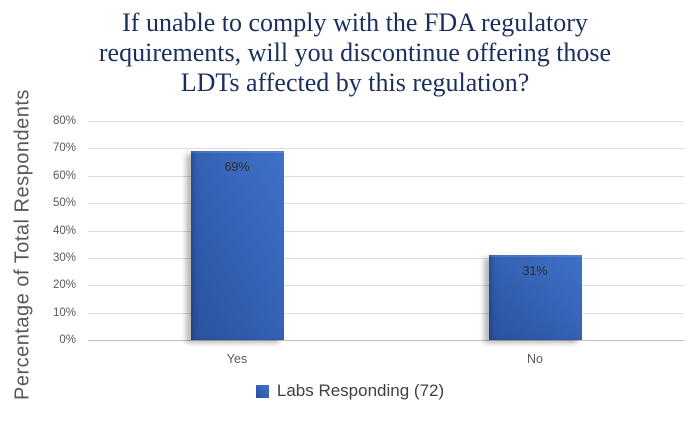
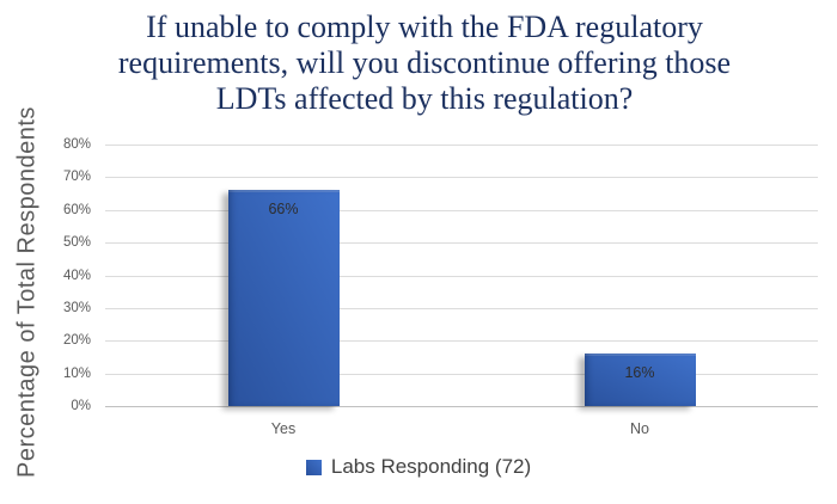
Yes: 69% -> 66%
No: 31% -> 16%
